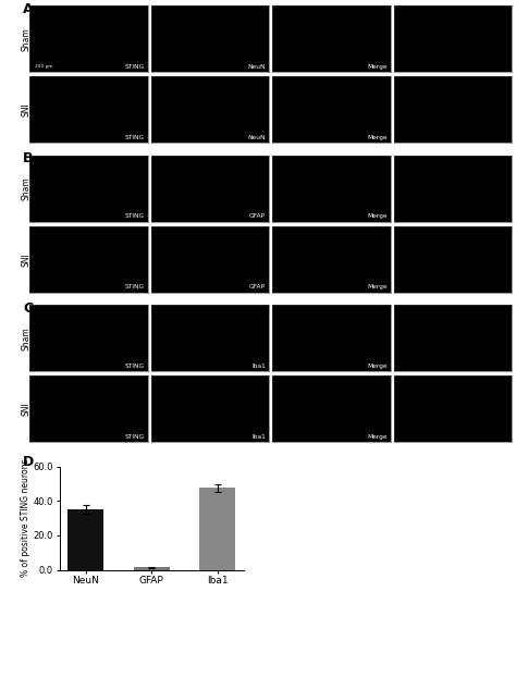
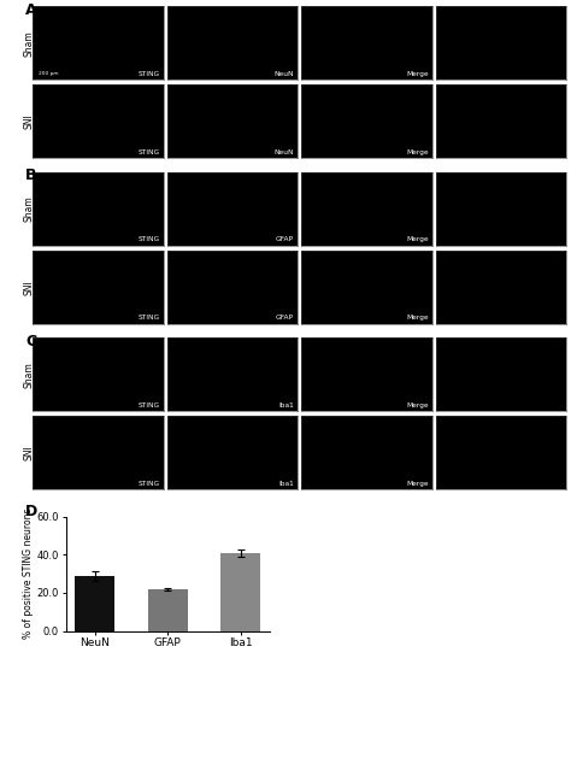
NeuN: 35 -> 29
GFAP: 2 -> 22
Iba1: 48 -> 41
